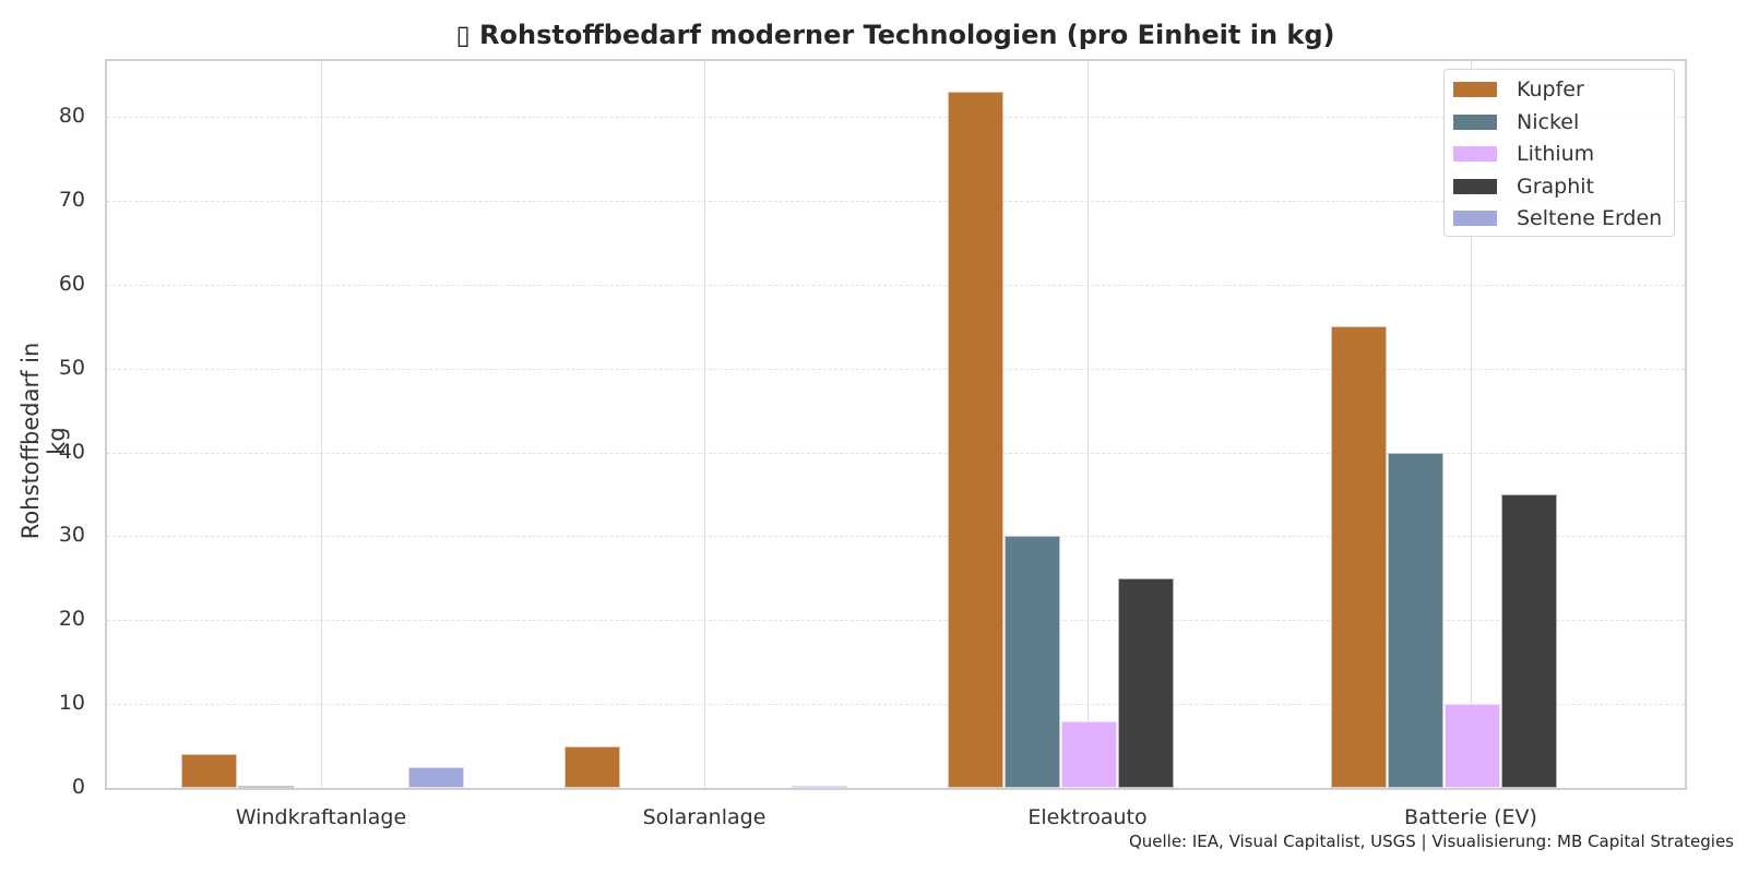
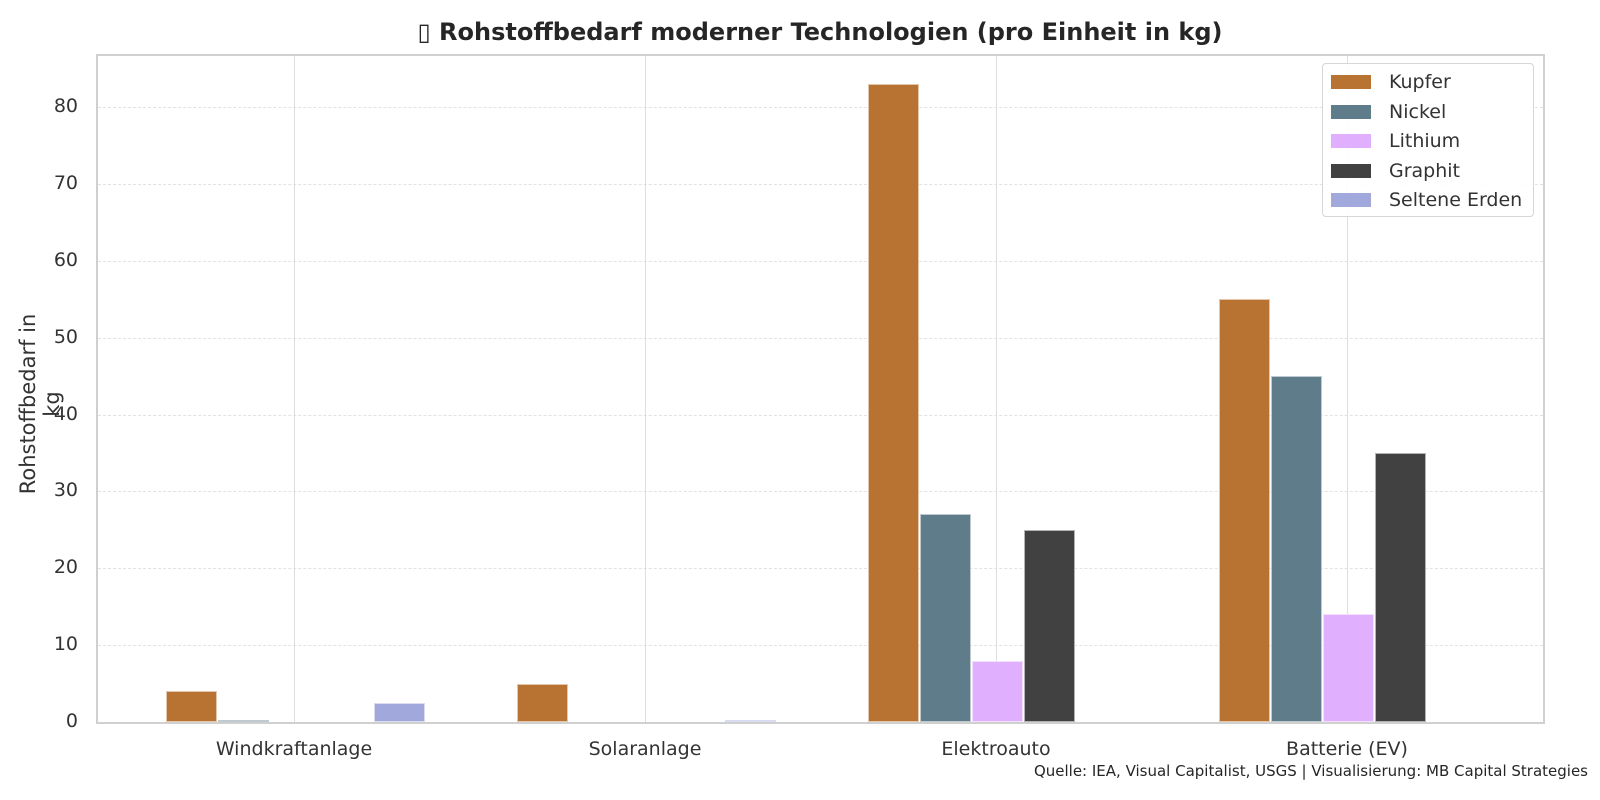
Nickel/Elektroauto: 30 -> 27
Nickel/Batterie (EV): 40 -> 45
Lithium/Batterie (EV): 10 -> 14
